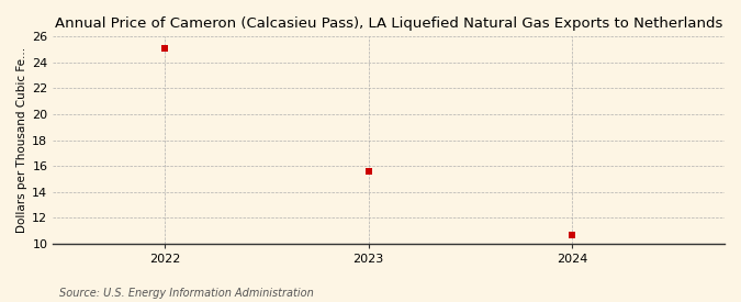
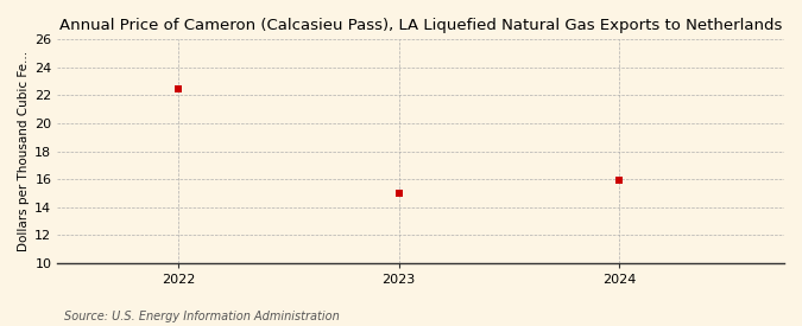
2022: 25.1 -> 22.5
2023: 15.6 -> 15.0
2024: 10.7 -> 15.9
